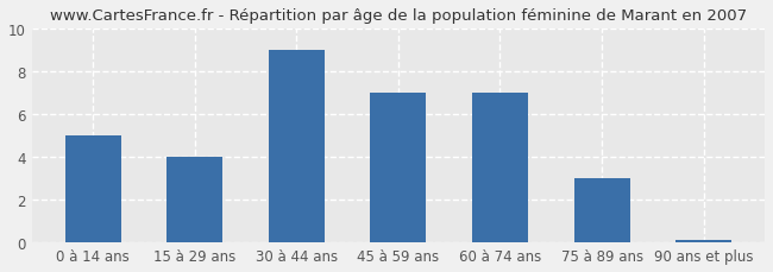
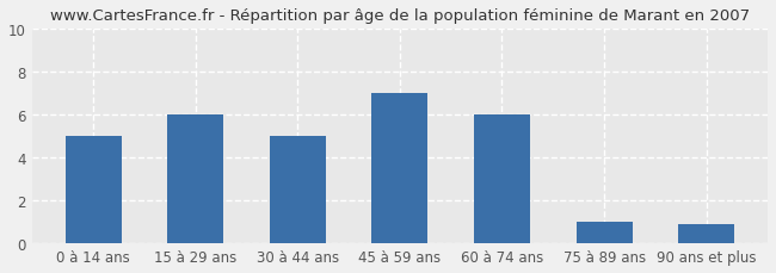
15 à 29 ans: 4.0 -> 6.0
30 à 44 ans: 9.0 -> 5.0
60 à 74 ans: 7.0 -> 6.0
75 à 89 ans: 3.0 -> 1.0
90 ans et plus: 0.1 -> 0.9
